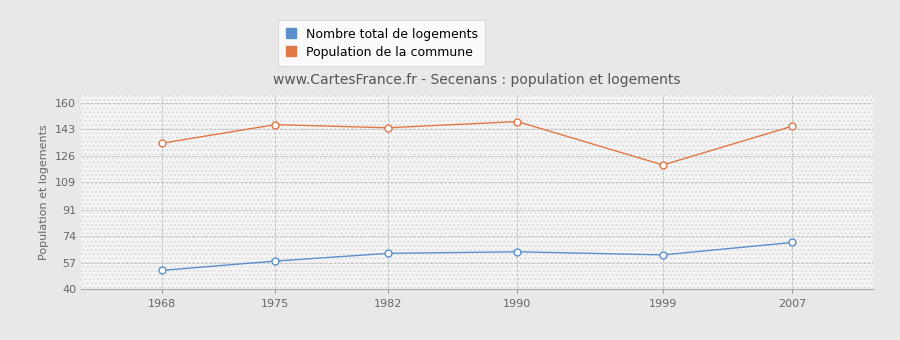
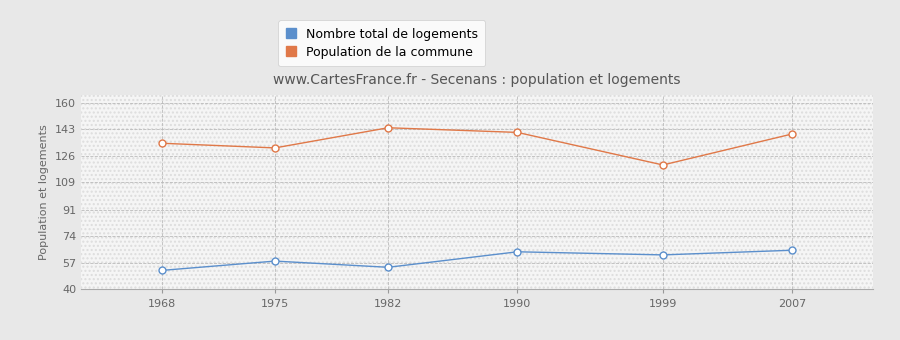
Population de la commune/1975: 146 -> 131
Nombre total de logements/1982: 63 -> 54
Population de la commune/1990: 148 -> 141
Nombre total de logements/2007: 70 -> 65
Population de la commune/2007: 145 -> 140
